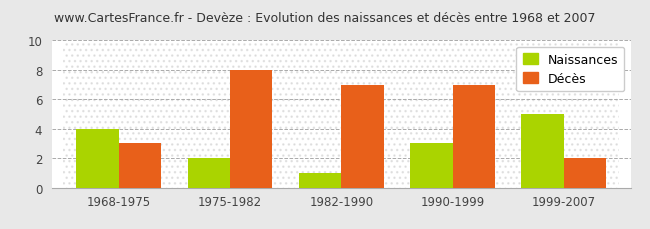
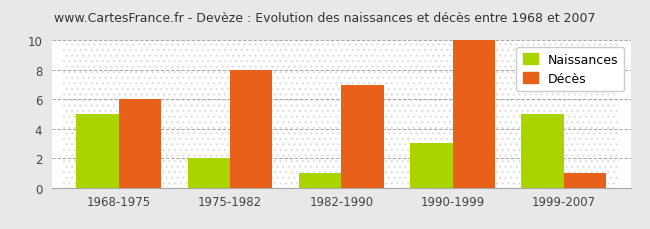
Naissances/1968-1975: 4 -> 5
Décès/1968-1975: 3 -> 6
Décès/1990-1999: 7 -> 10
Décès/1999-2007: 2 -> 1
